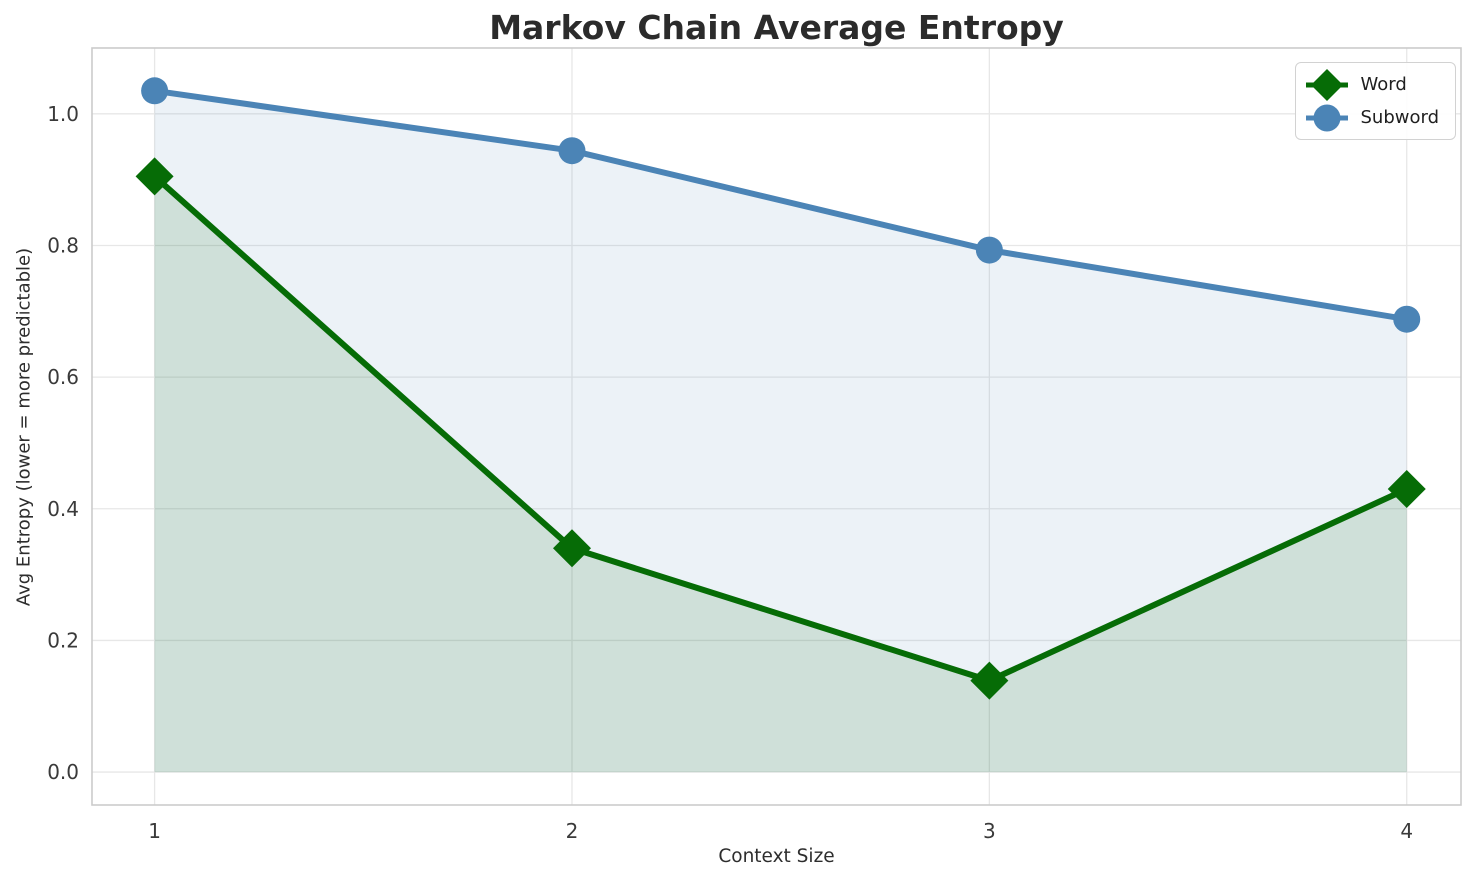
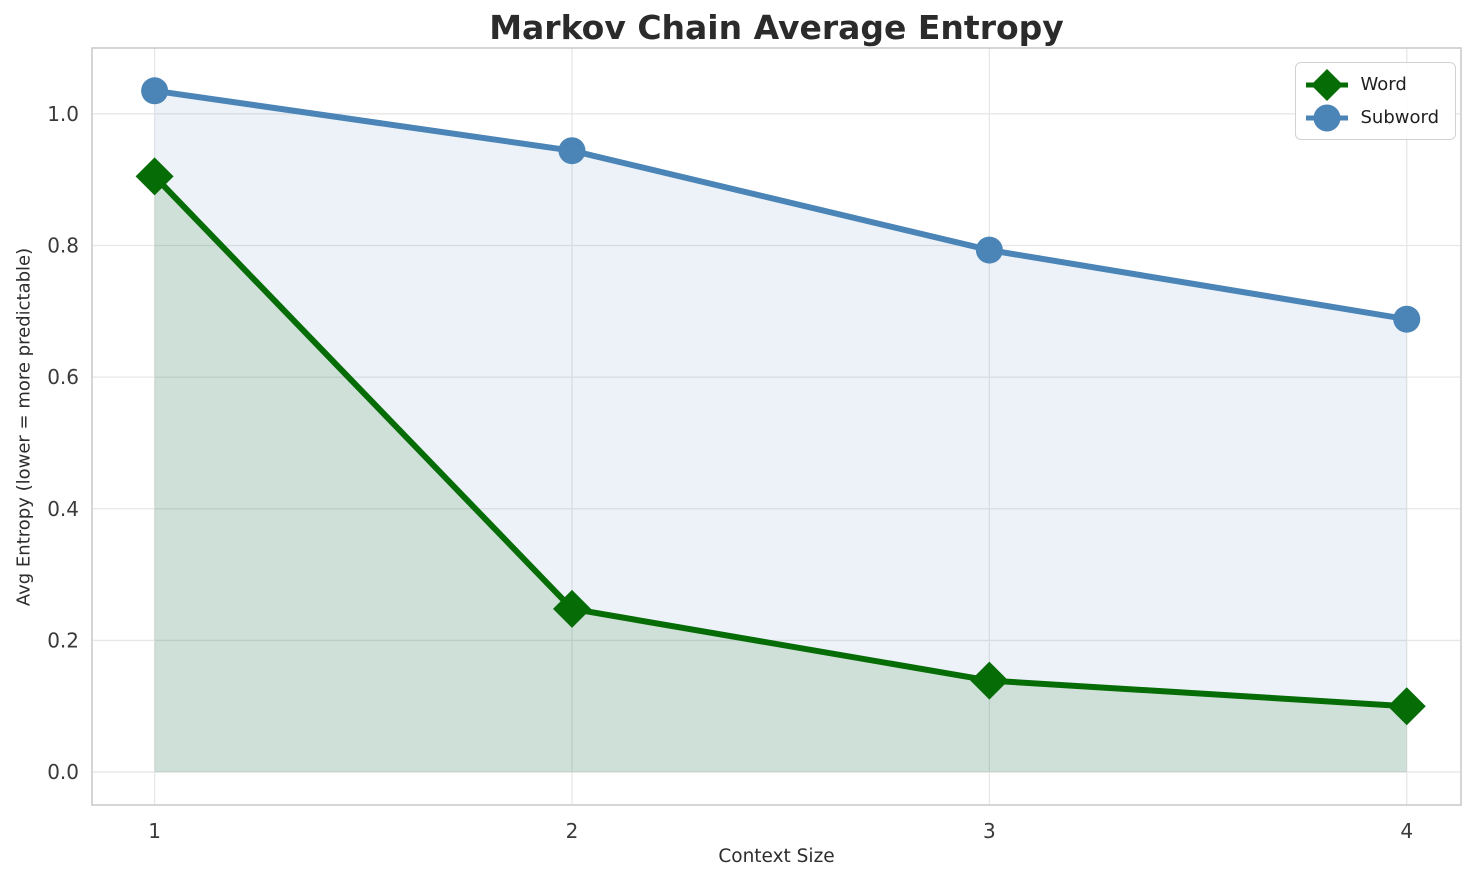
Word/2: 0.34 -> 0.25
Word/4: 0.43 -> 0.10
